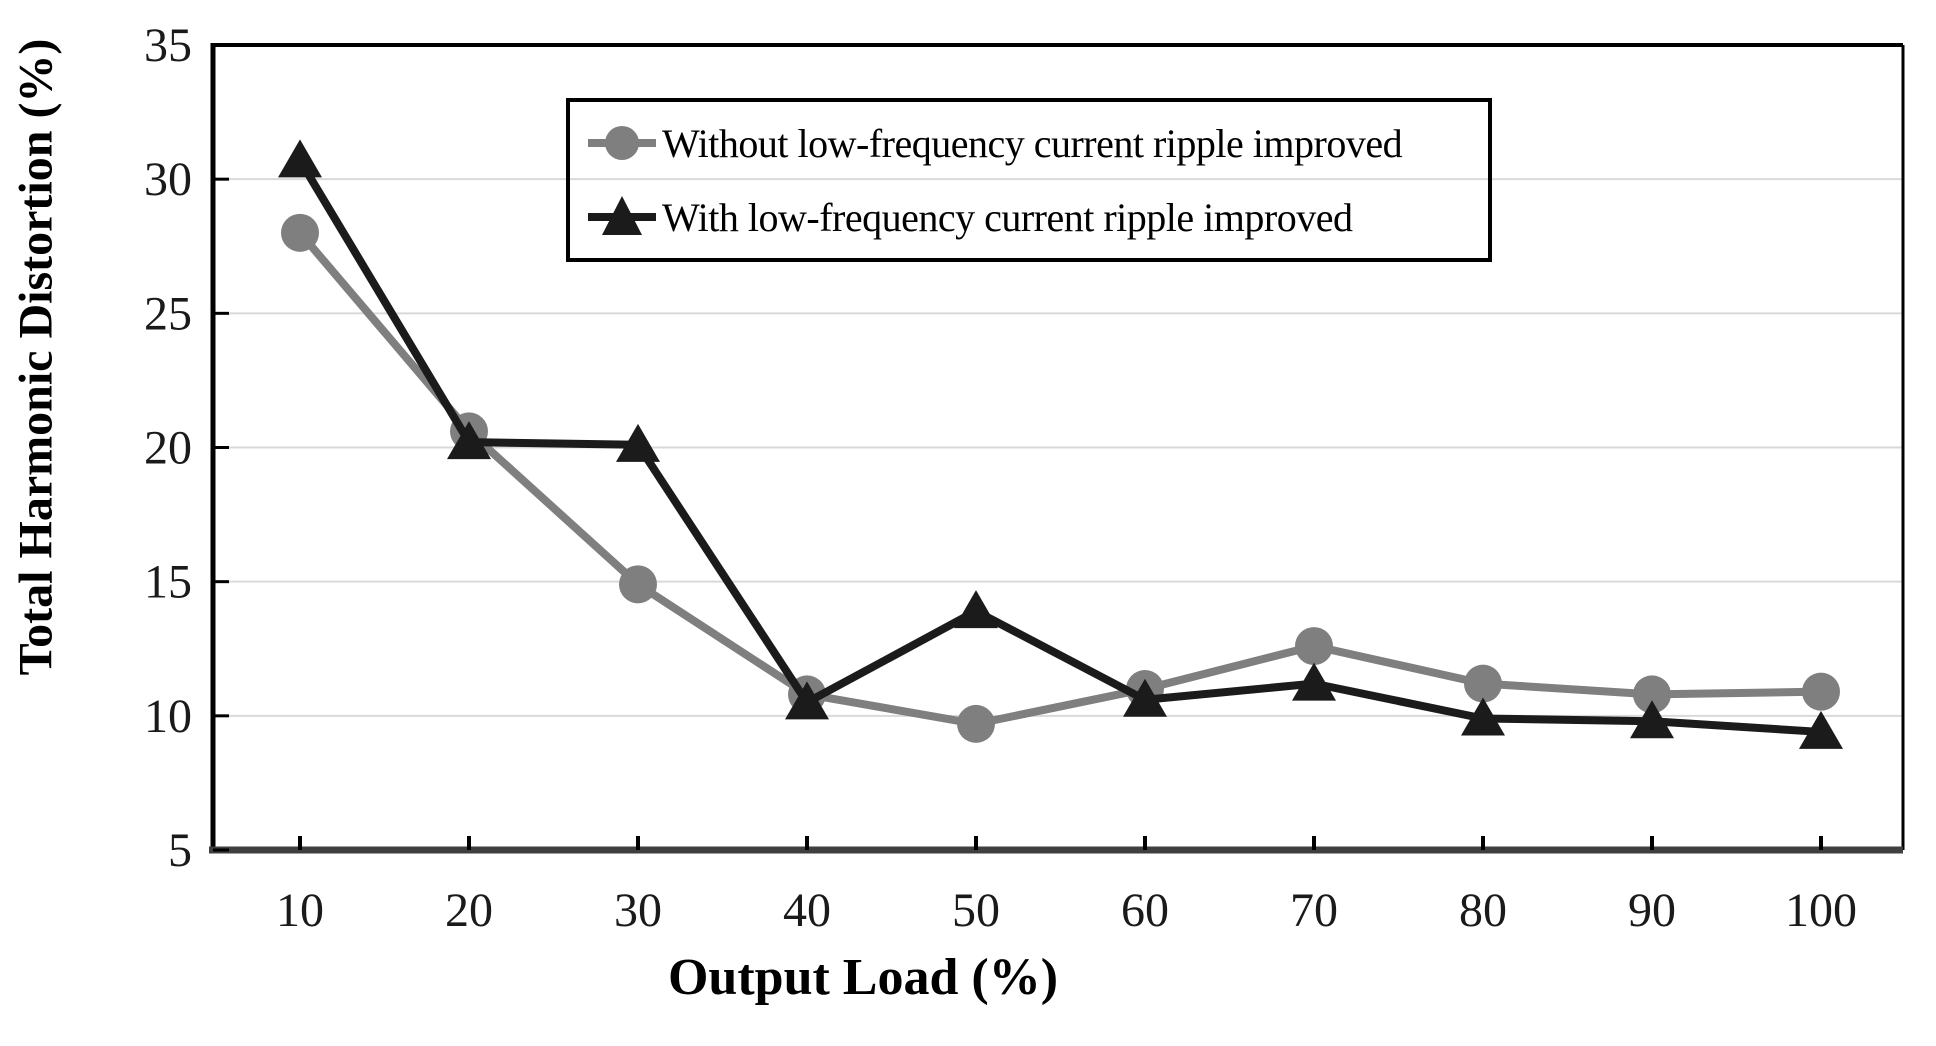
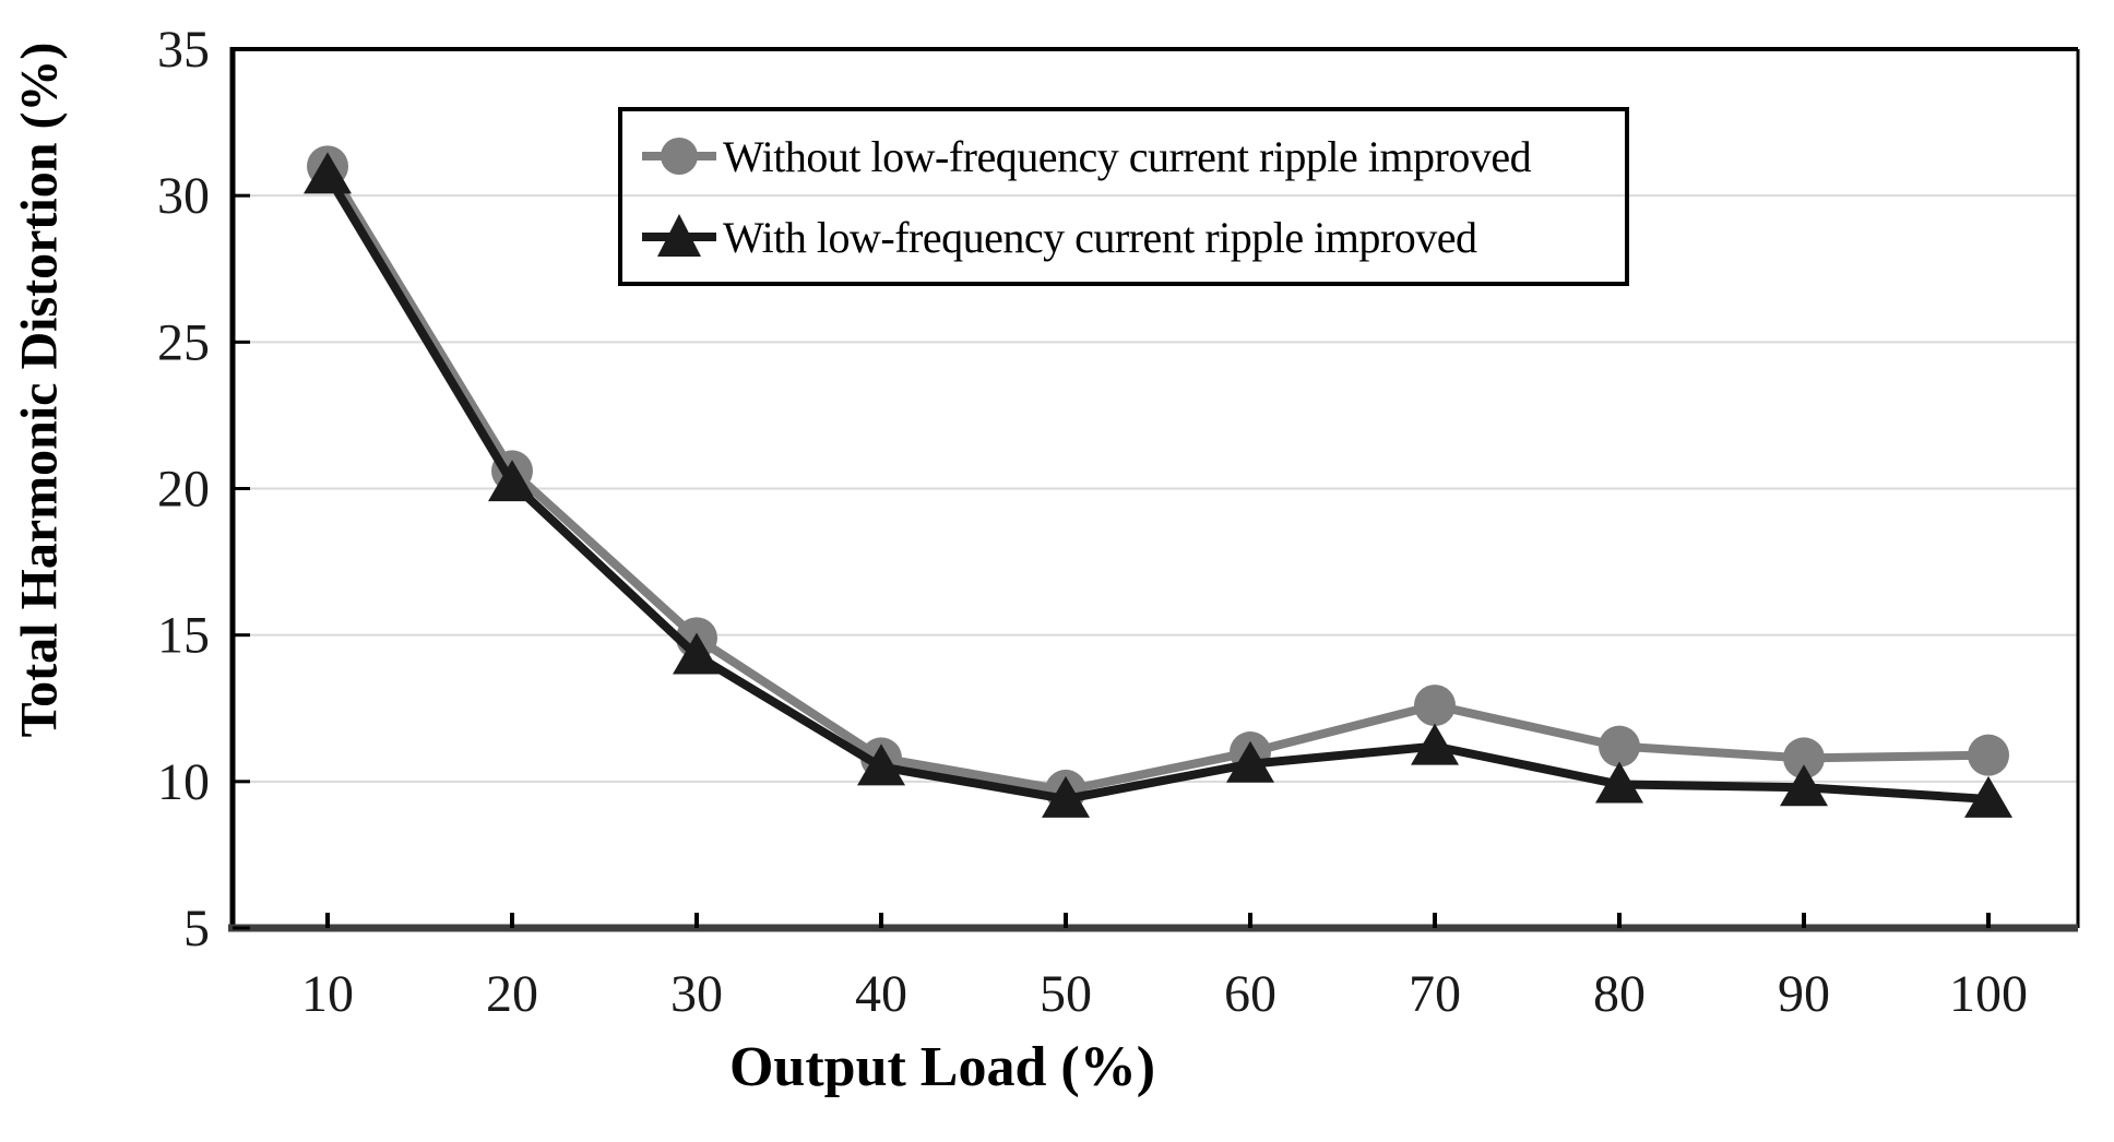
Without low-frequency current ripple improved/10: 28.0 -> 31.0
With low-frequency current ripple improved/30: 20.1 -> 14.3
With low-frequency current ripple improved/50: 13.9 -> 9.4
